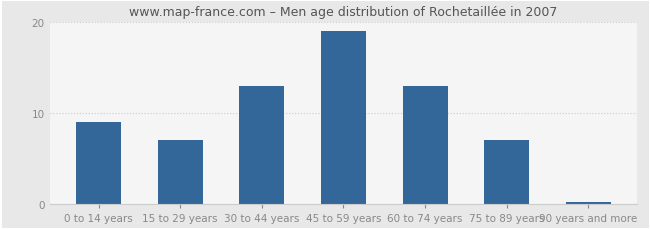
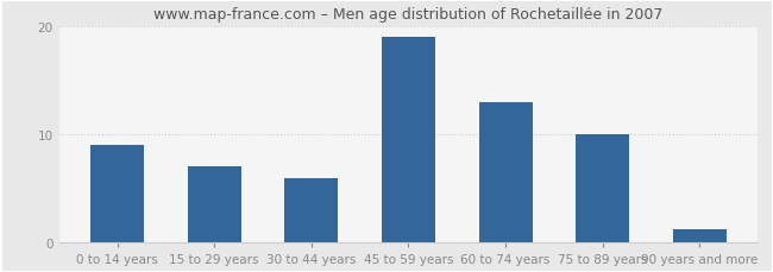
30 to 44 years: 13.0 -> 6.0
75 to 89 years: 7.0 -> 10.0
90 years and more: 0.3 -> 1.2
